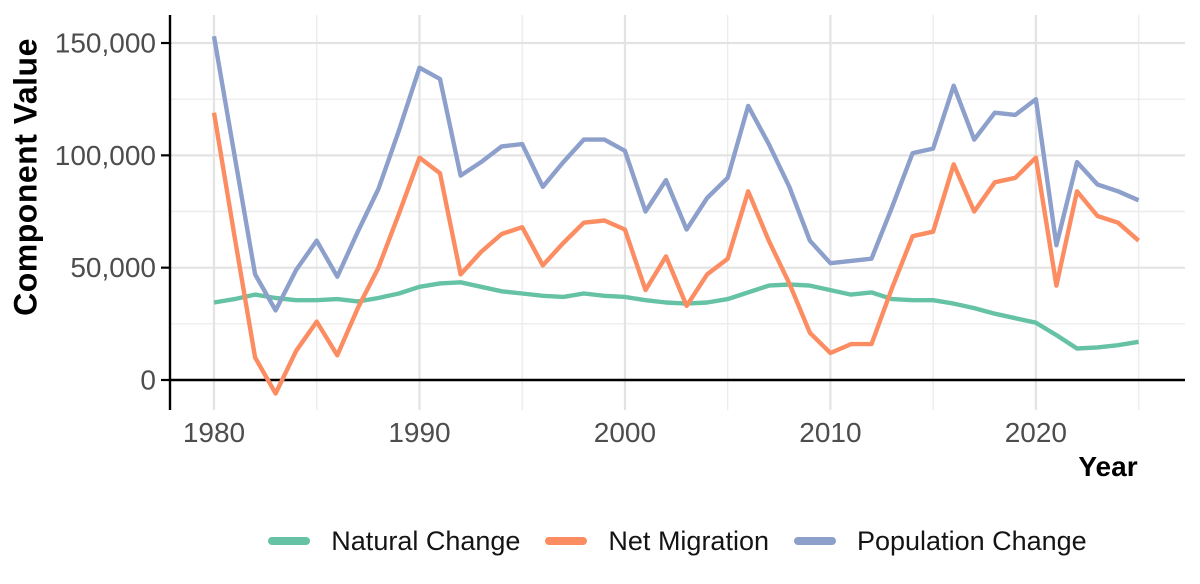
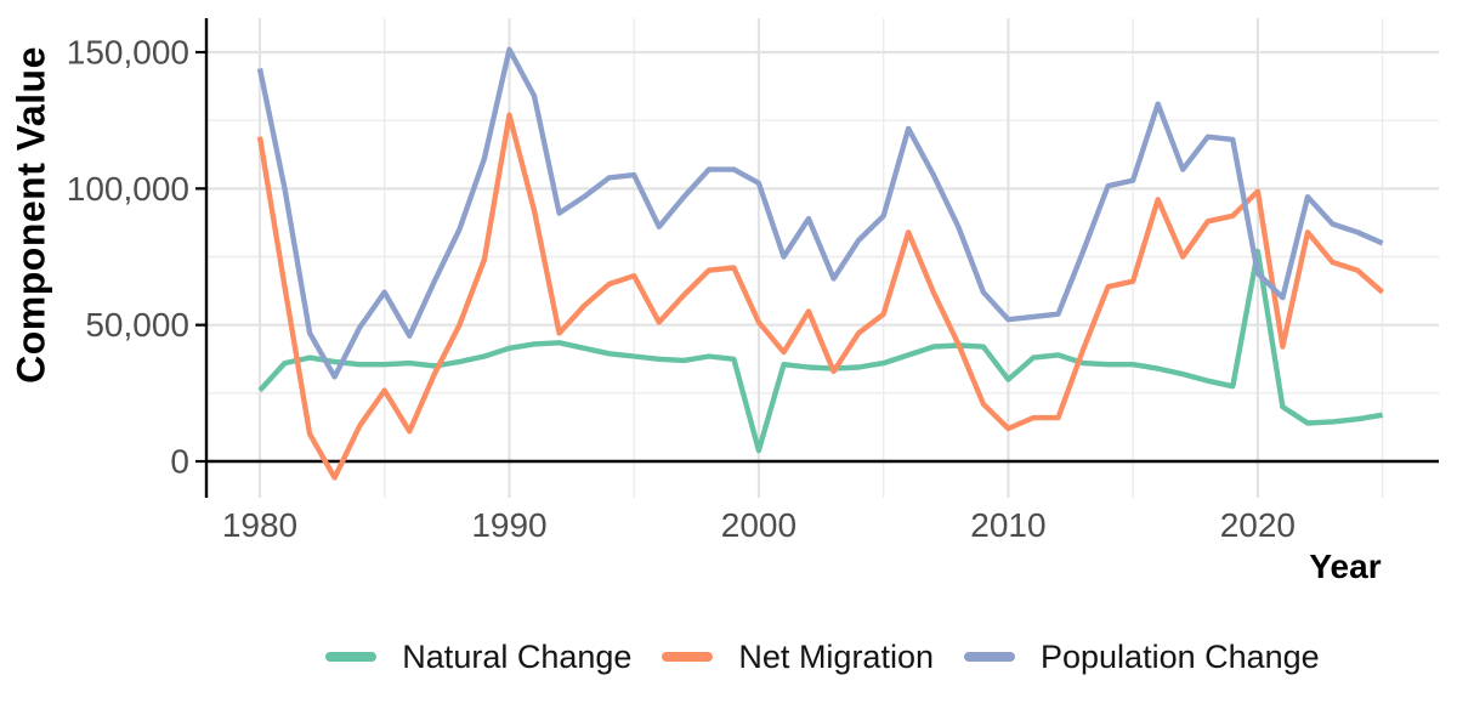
Natural Change/1980: 34000 -> 26000
Population Change/1980: 153000 -> 144000
Net Migration/1990: 99000 -> 127000
Population Change/1990: 139000 -> 151000
Natural Change/2000: 37000 -> 4000
Net Migration/2000: 67000 -> 51000
Natural Change/2010: 40000 -> 30000
Natural Change/2020: 26000 -> 77000
Population Change/2020: 125000 -> 69000
